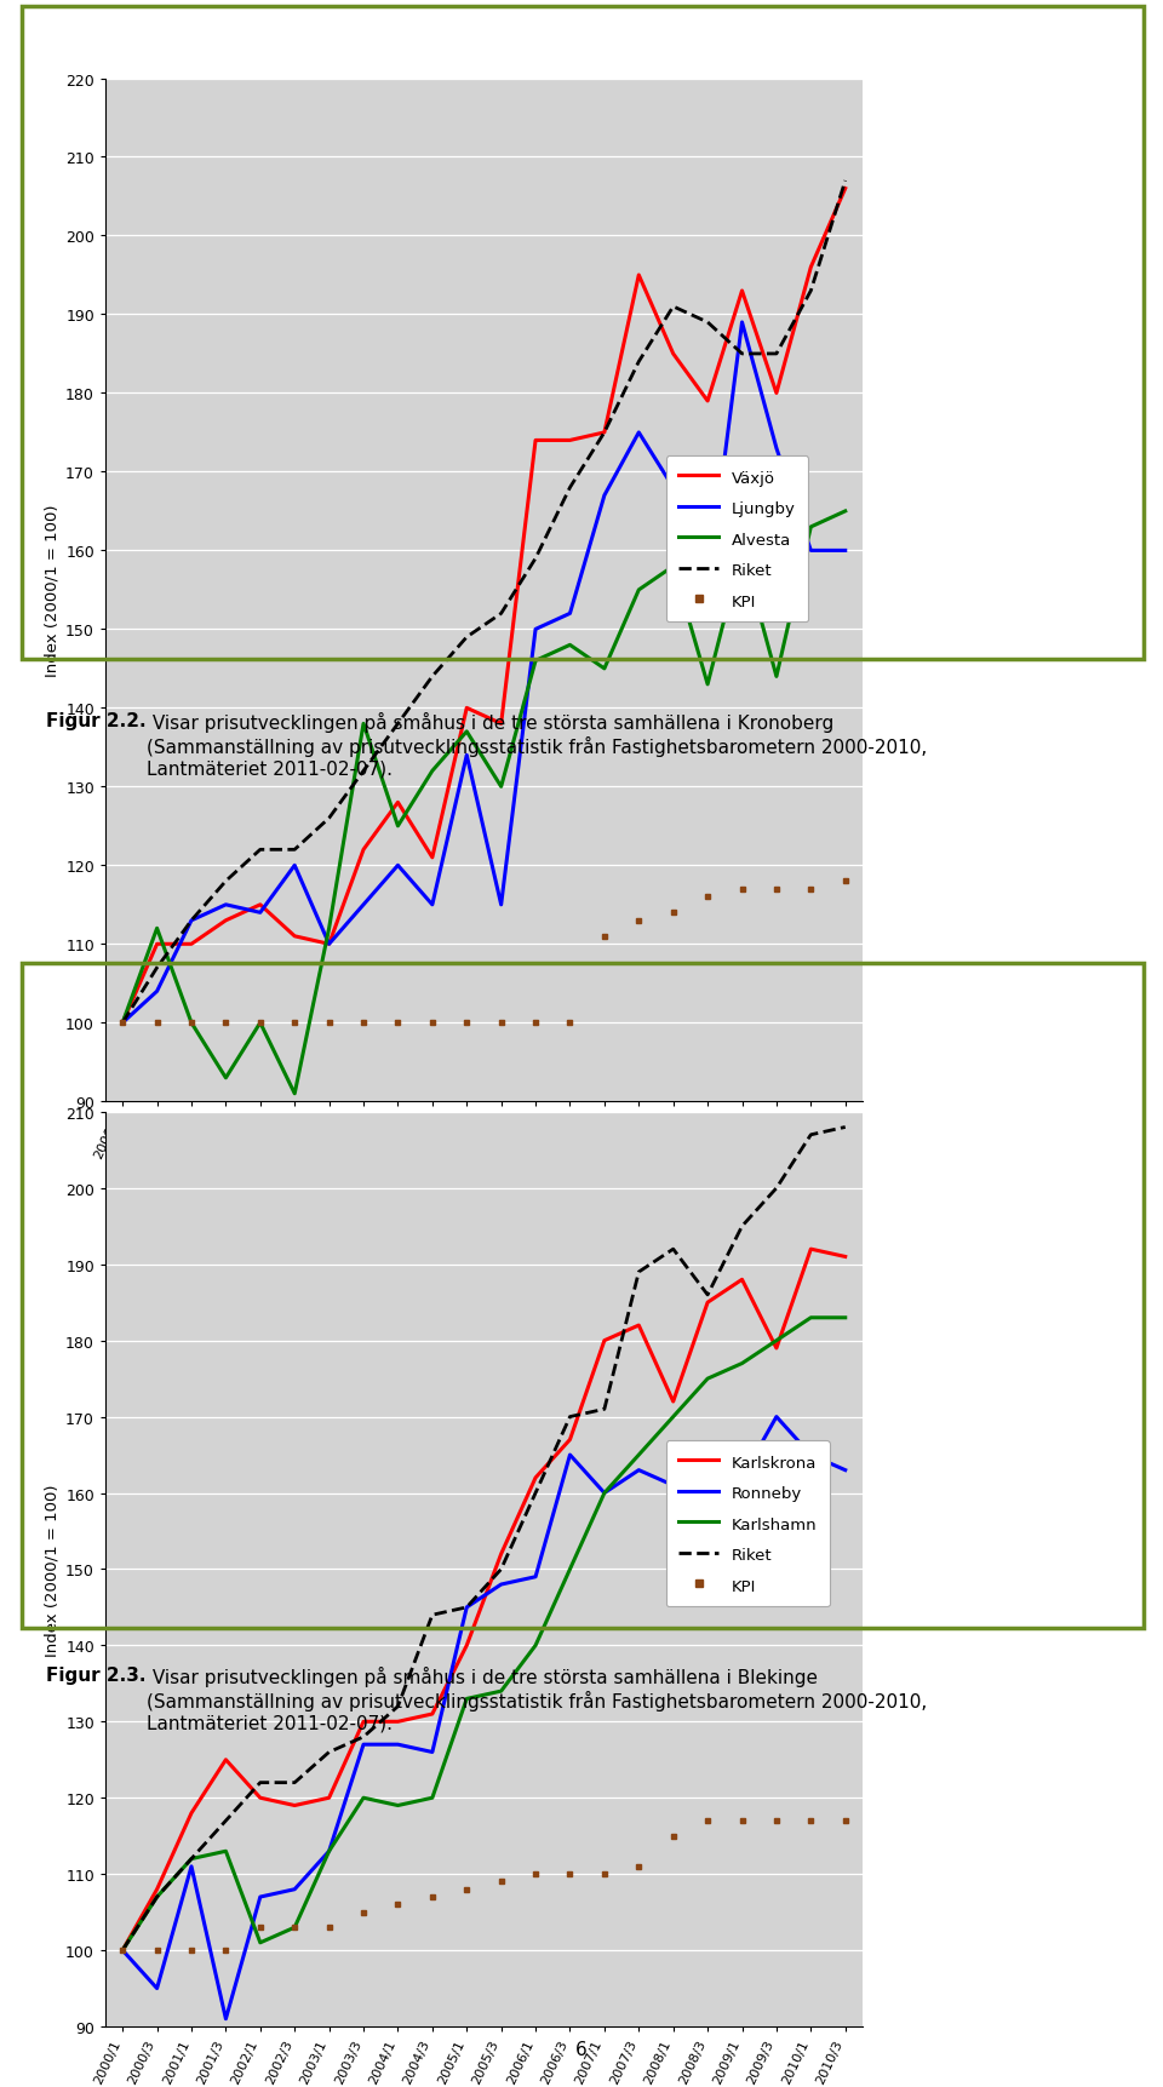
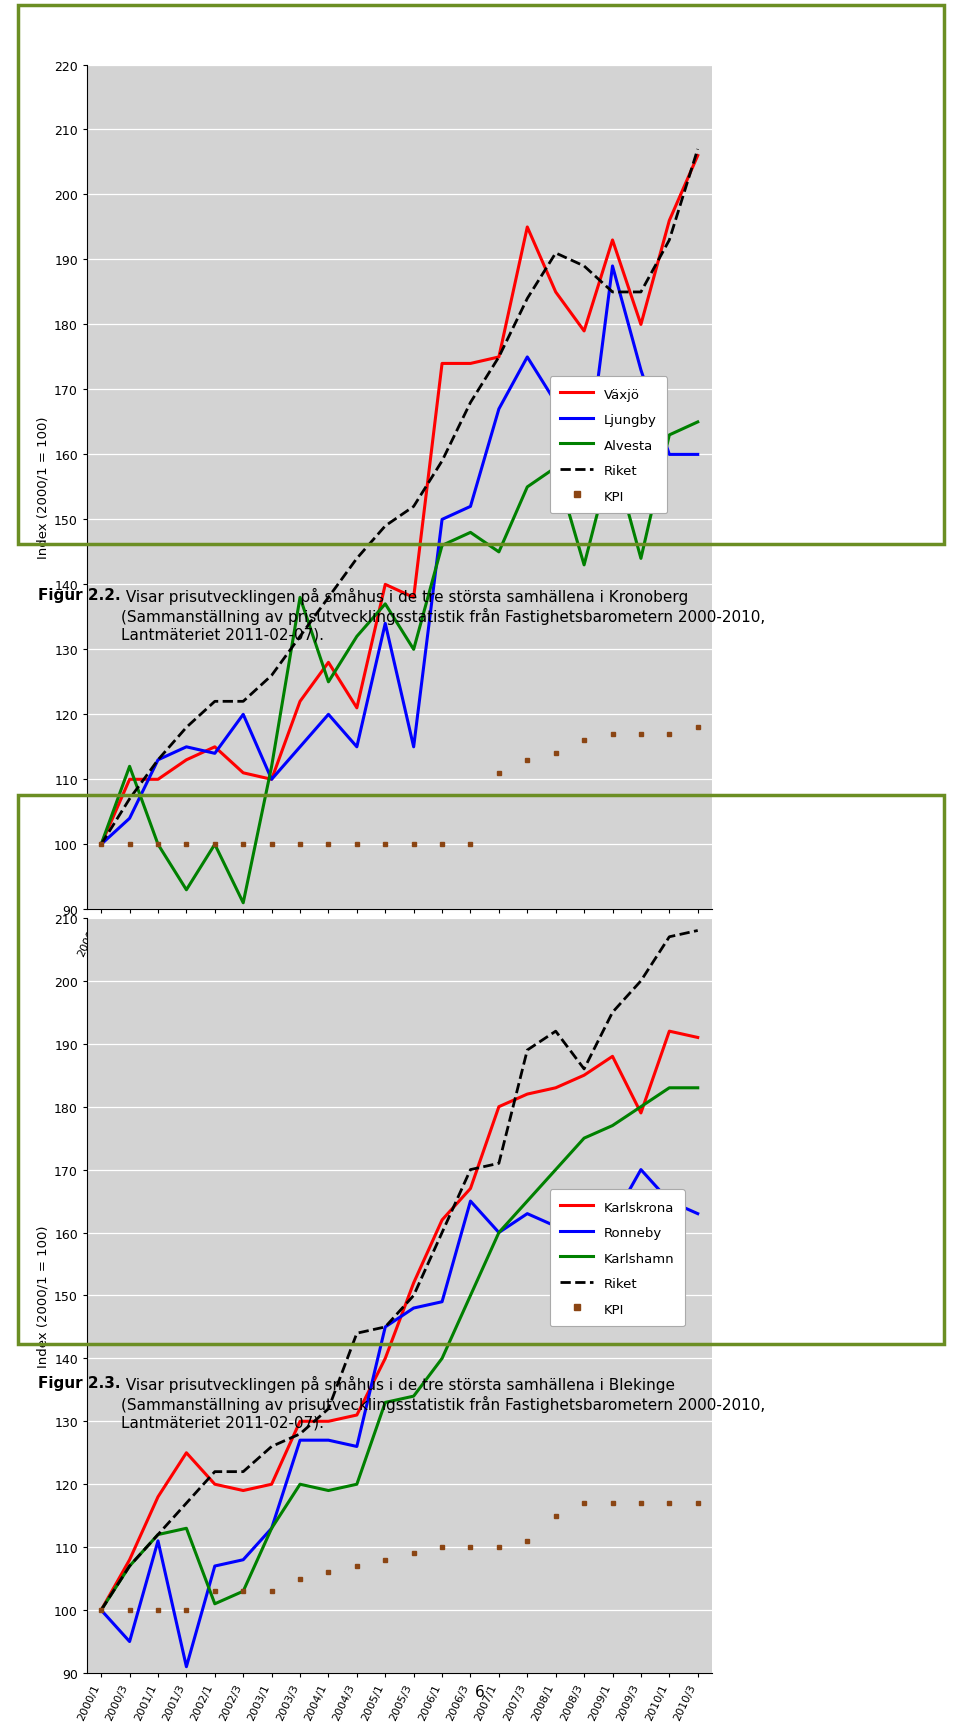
Karlskrona/2008/1: 172 -> 183
